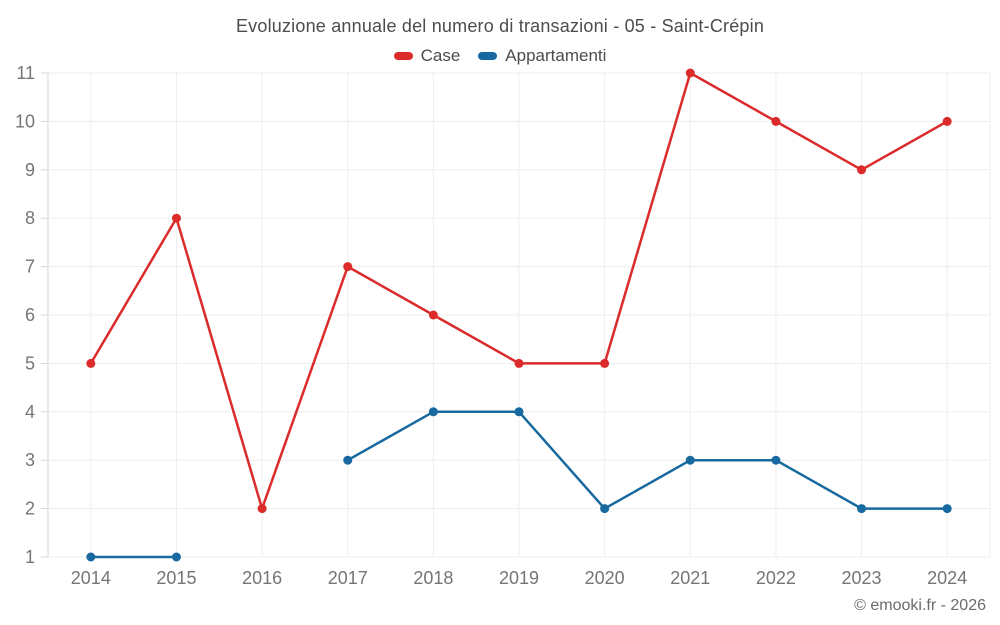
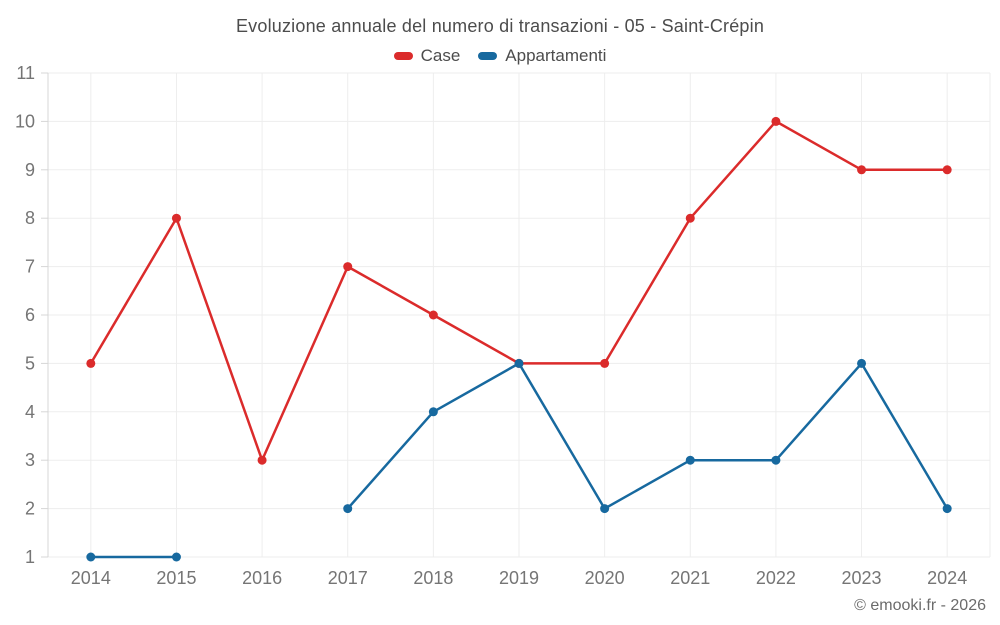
Case/2016: 2 -> 3
Appartamenti/2017: 3 -> 2
Appartamenti/2019: 4 -> 5
Case/2021: 11 -> 8
Appartamenti/2023: 2 -> 5
Case/2024: 10 -> 9
